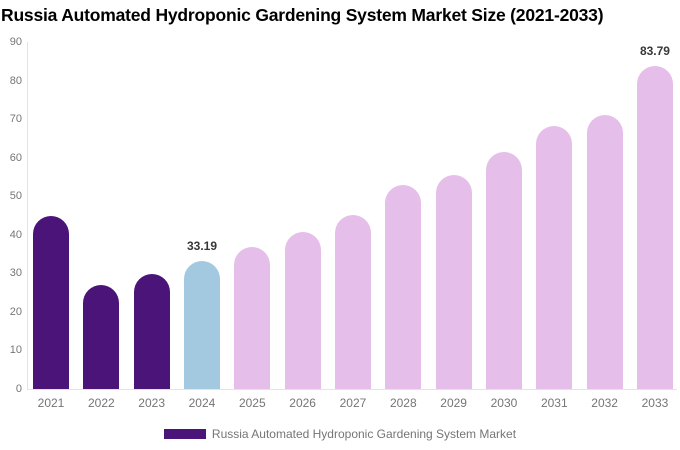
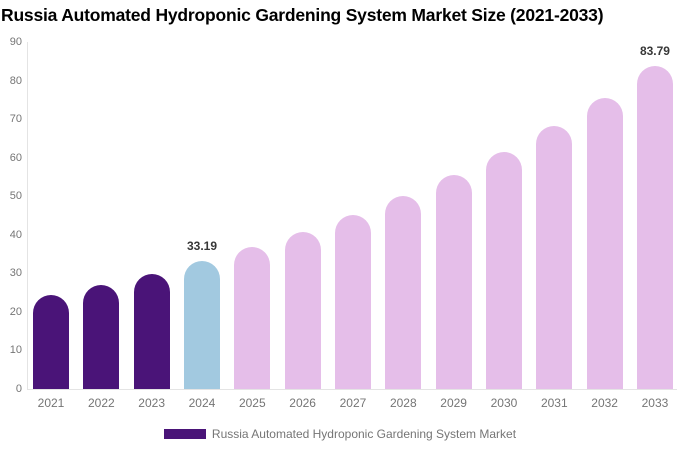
2021: 45 -> 24
2028: 53 -> 50
2032: 71 -> 76
